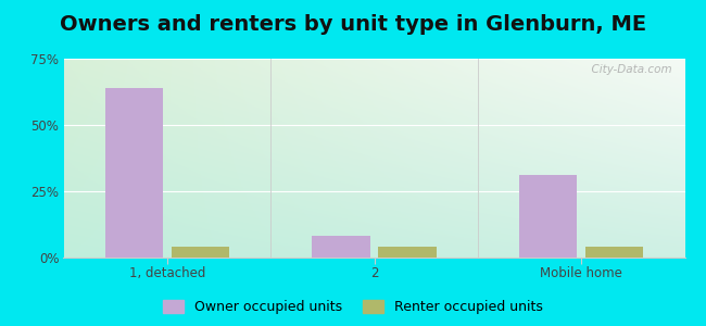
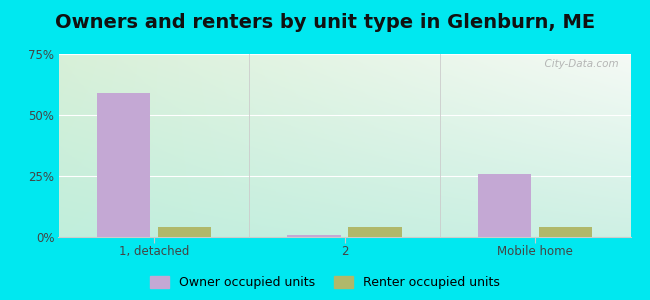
Owner occupied units/1, detached: 64% -> 59%
Owner occupied units/2: 8% -> 1%
Owner occupied units/Mobile home: 31% -> 26%
